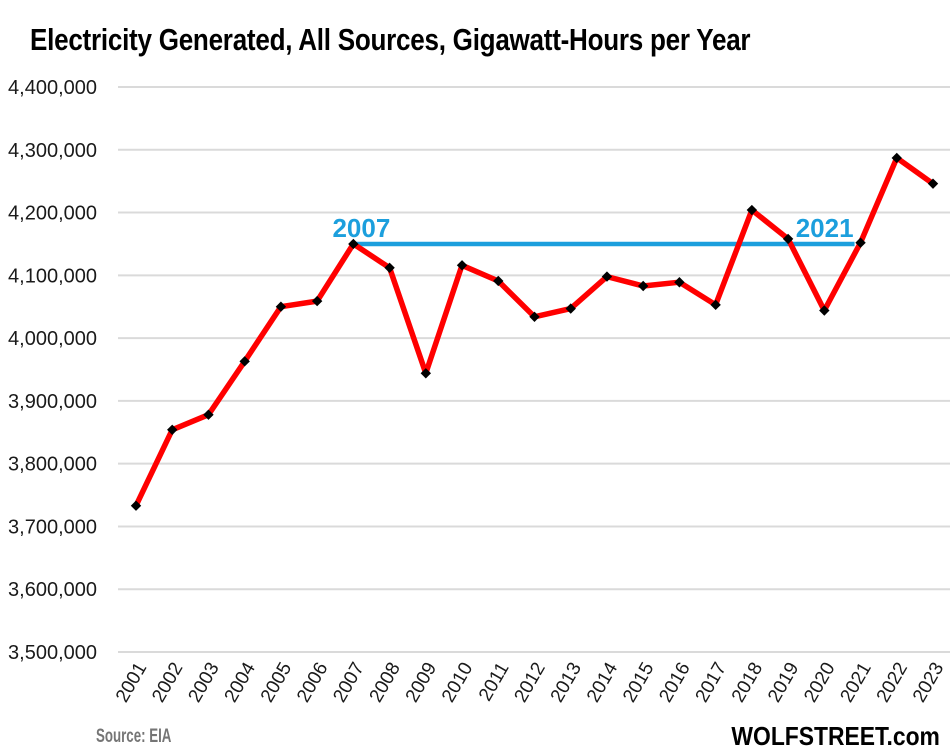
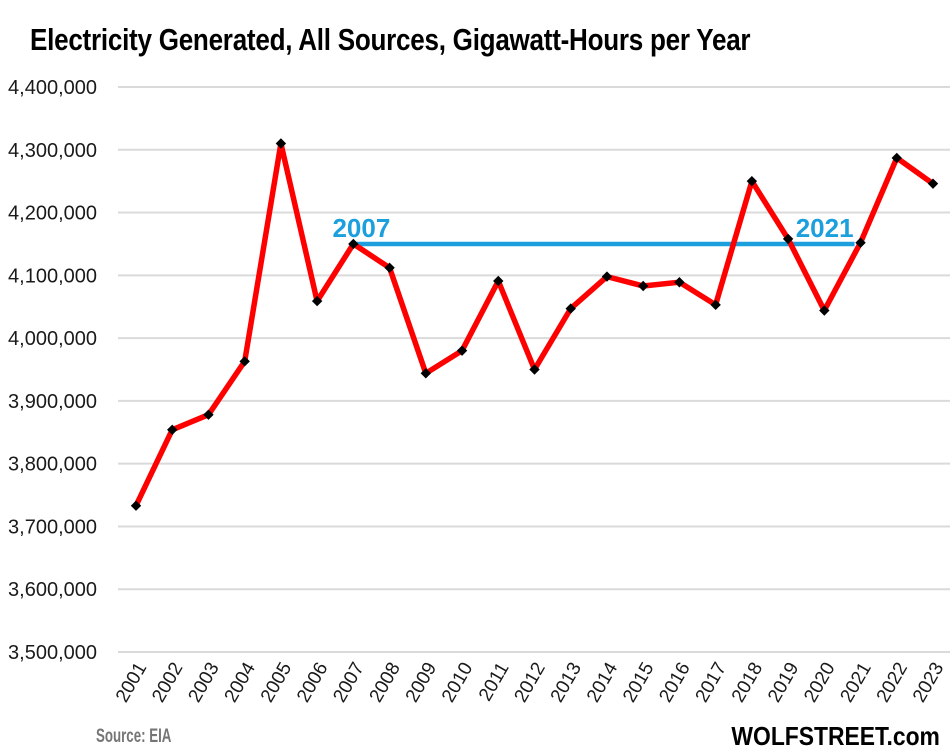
2005: 4050000 -> 4310000
2010: 4120000 -> 3980000
2012: 4030000 -> 3950000
2018: 4200000 -> 4250000
